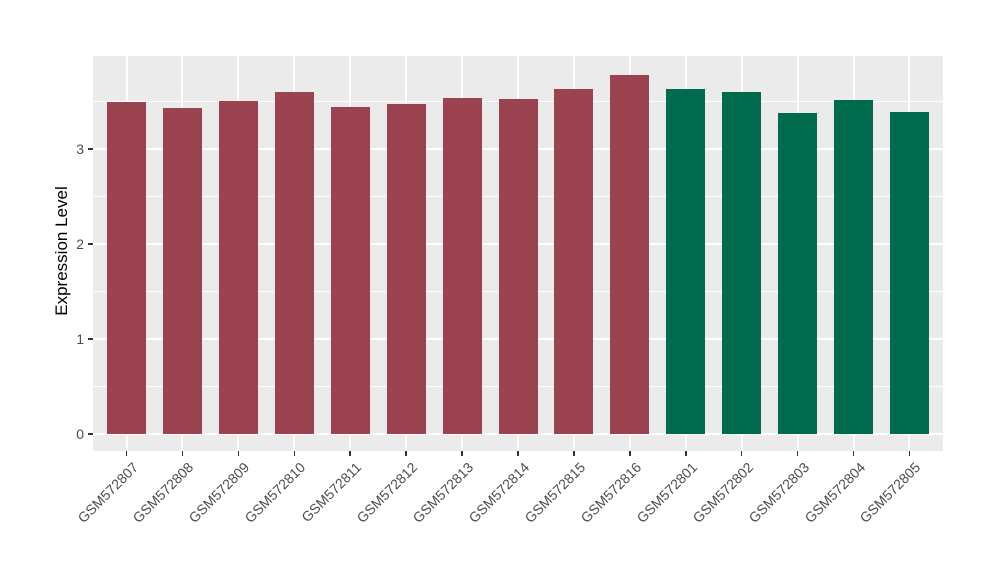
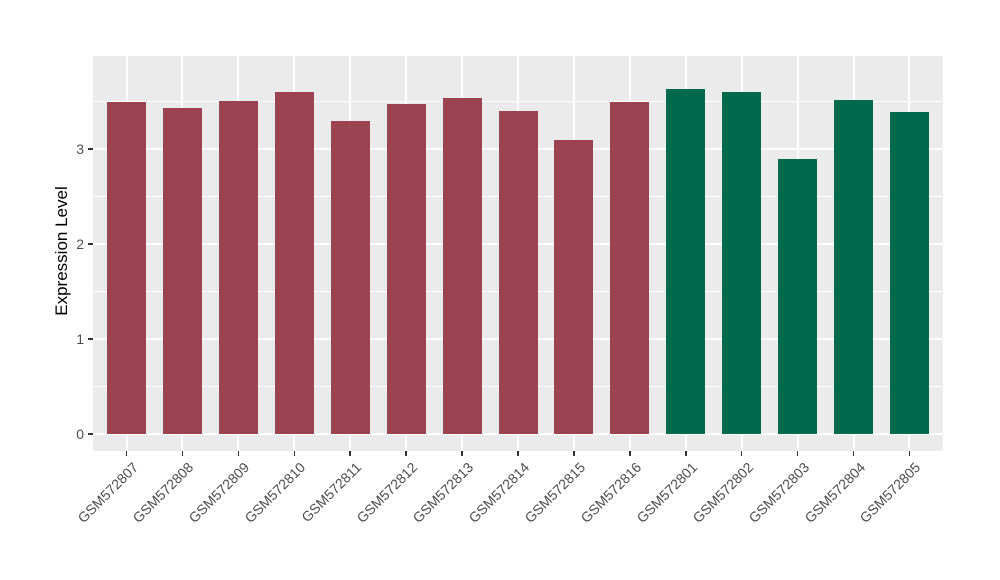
GSM572811: 3.4 -> 3.3
GSM572814: 3.5 -> 3.4
GSM572815: 3.6 -> 3.1
GSM572816: 3.8 -> 3.5
GSM572803: 3.4 -> 2.9
